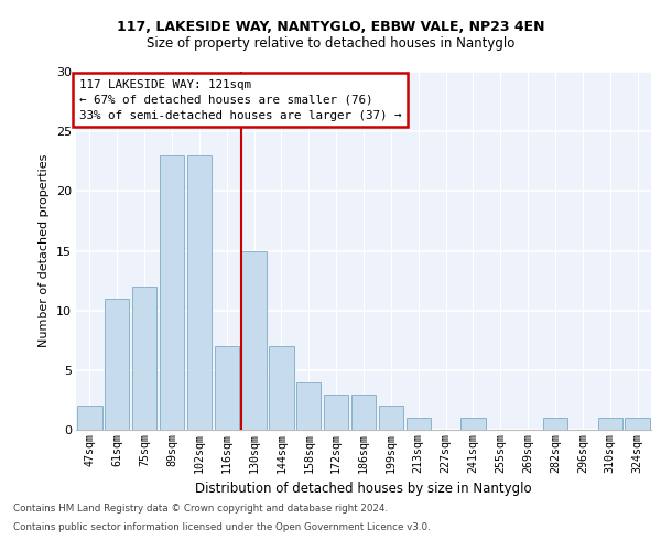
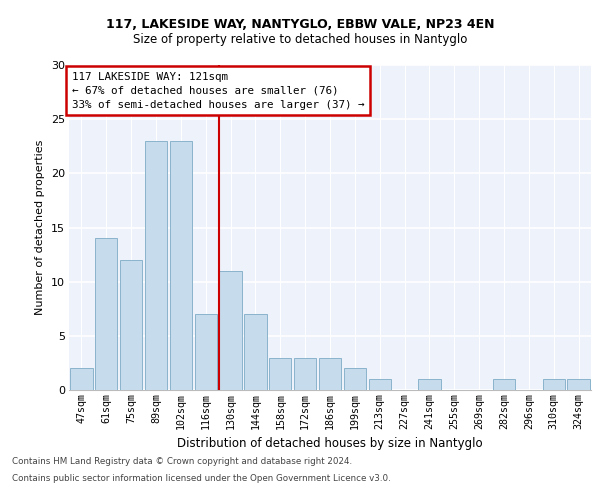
61sqm: 11 -> 14
130sqm: 15 -> 11
158sqm: 4 -> 3
